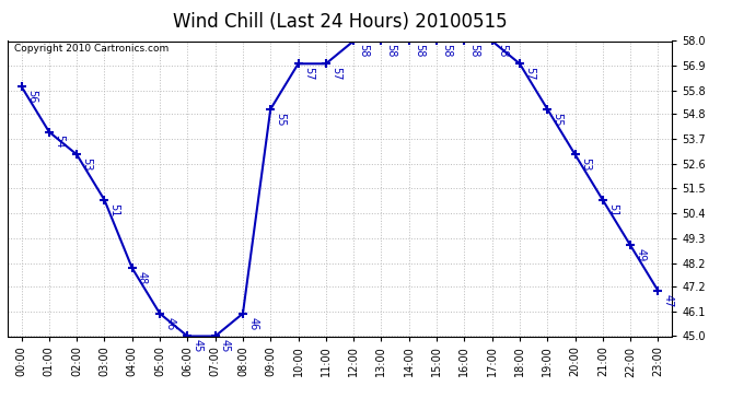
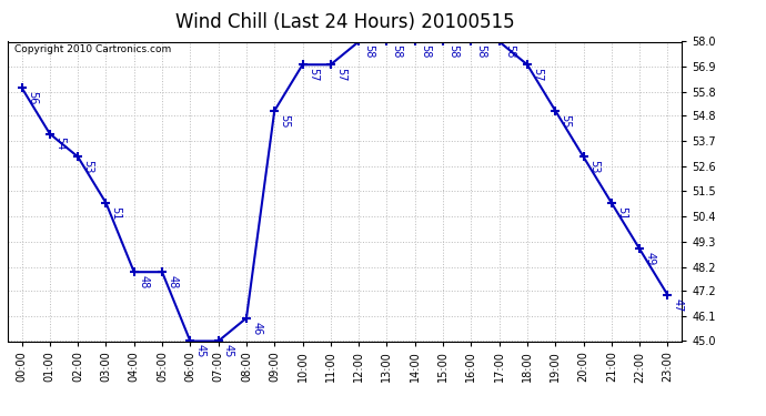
05:00: 46 -> 48
